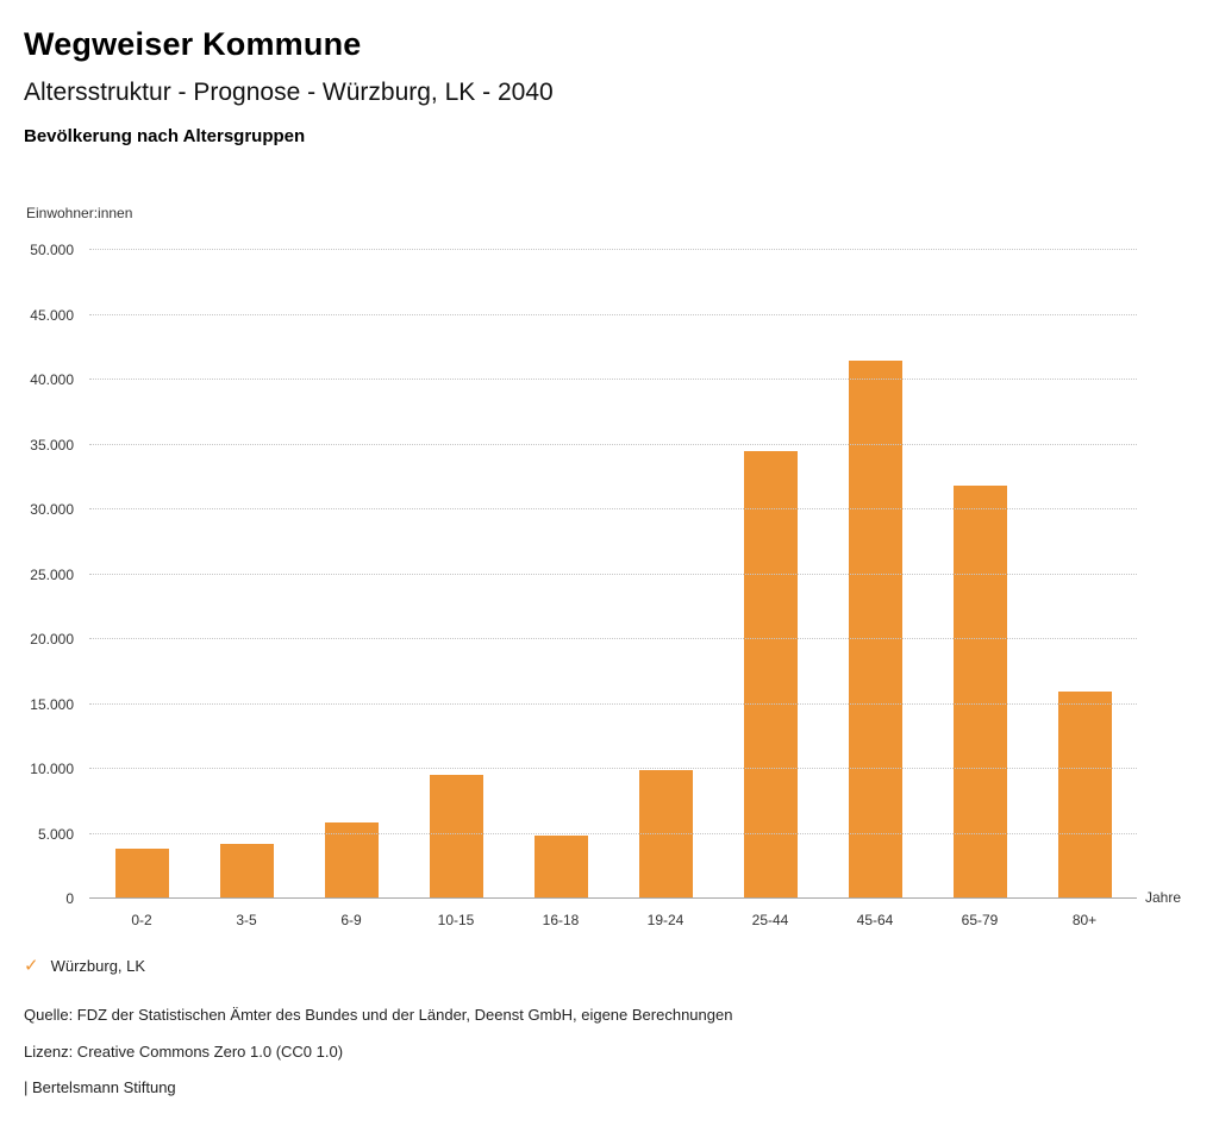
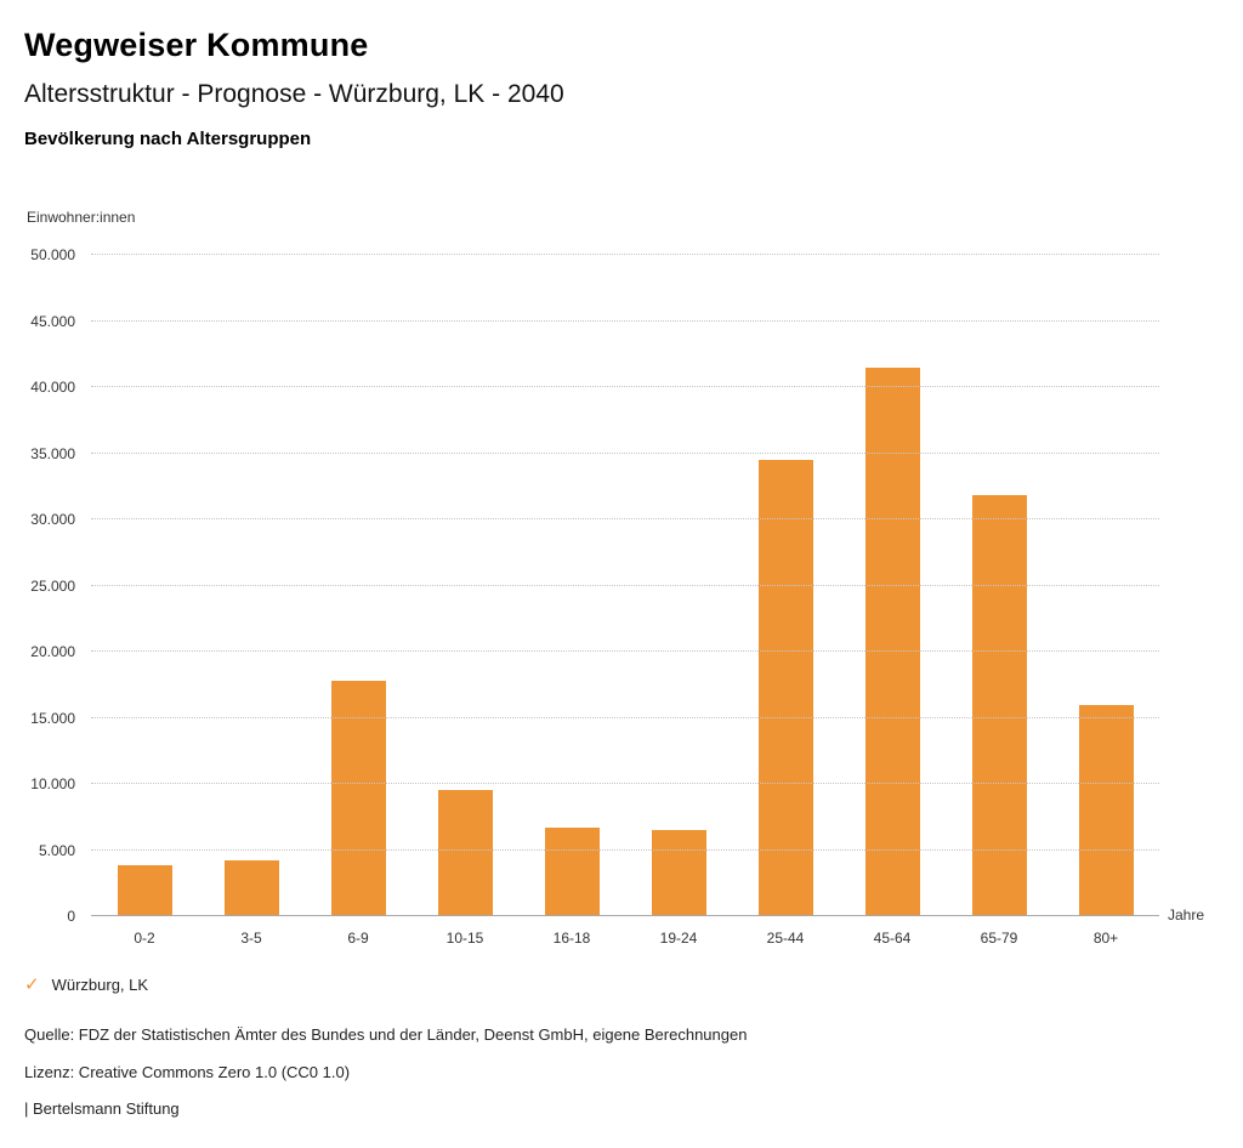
6-9: 5900 -> 17800
16-18: 4900 -> 6700
19-24: 9900 -> 6500
